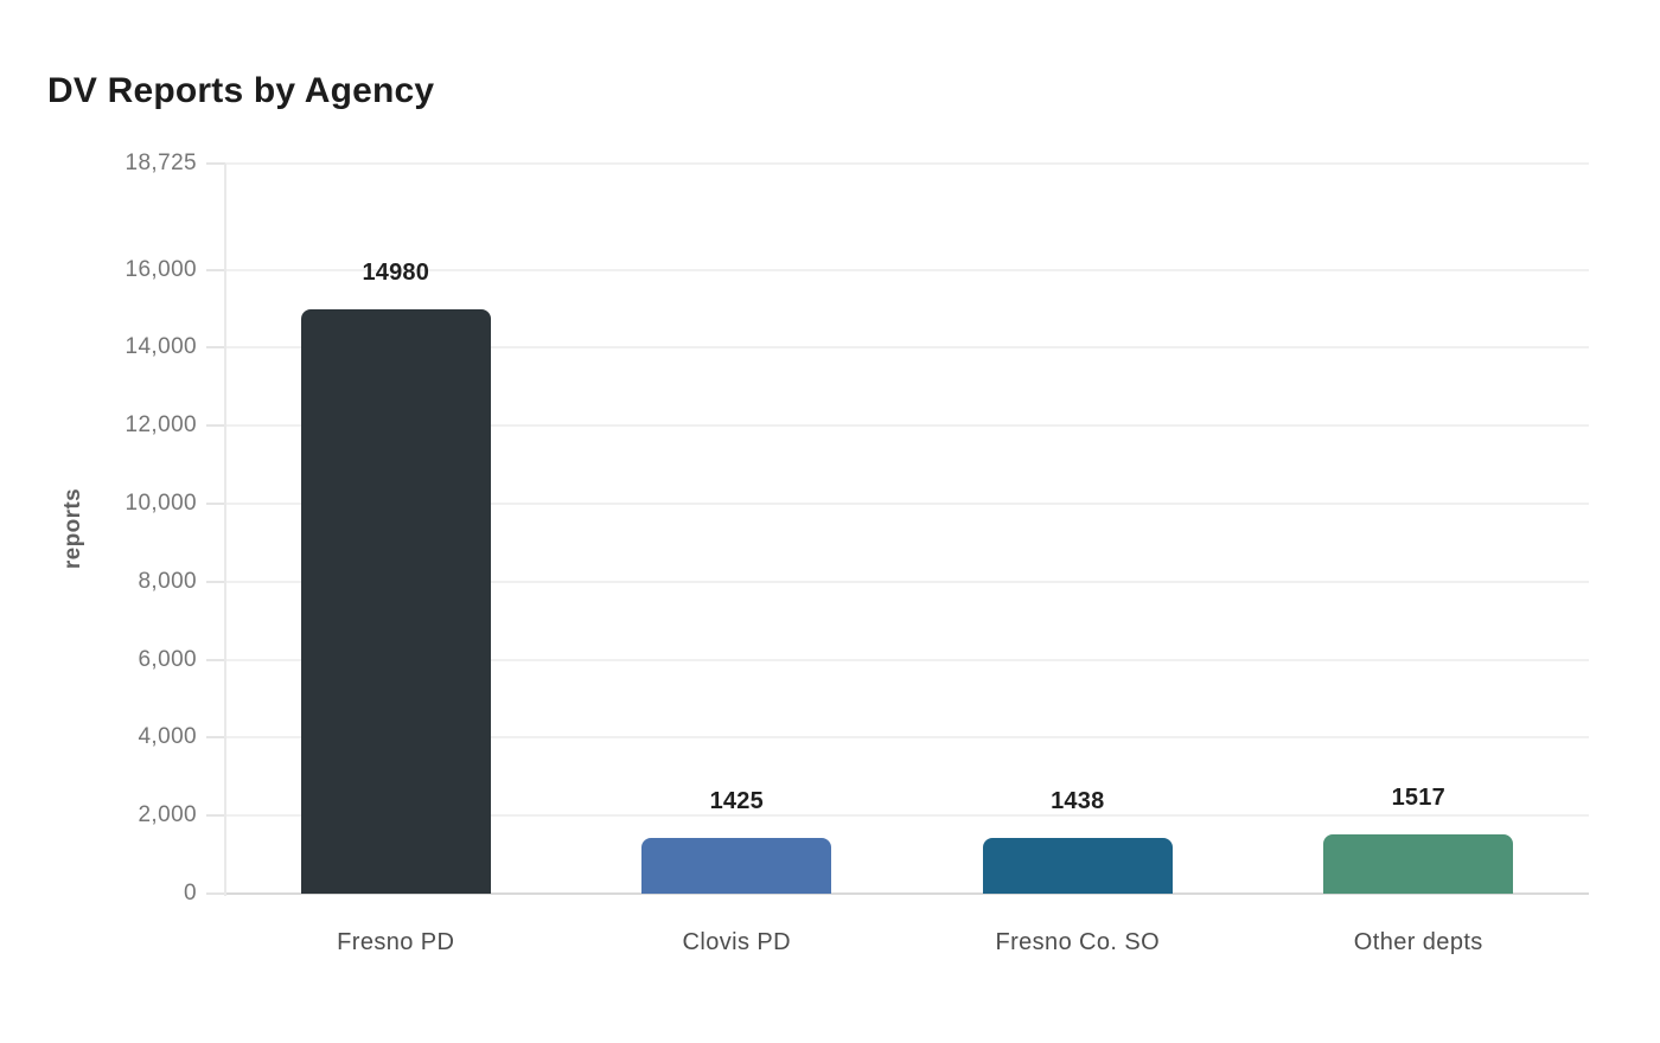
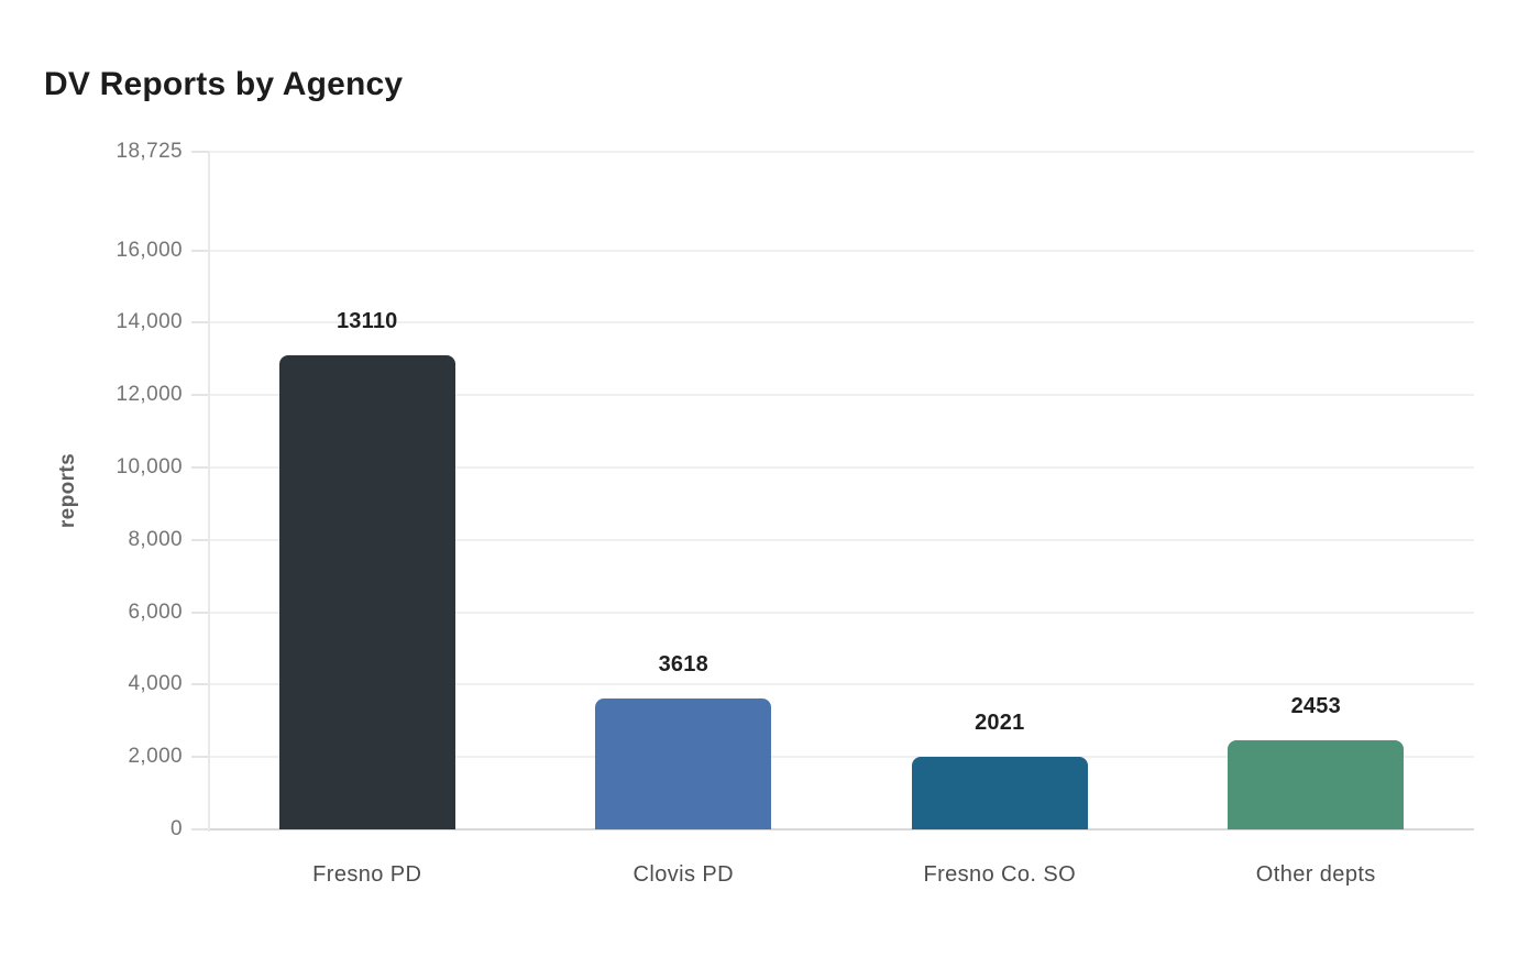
Fresno PD: 14980 -> 13110
Clovis PD: 1425 -> 3618
Fresno Co. SO: 1438 -> 2021
Other depts: 1517 -> 2453
